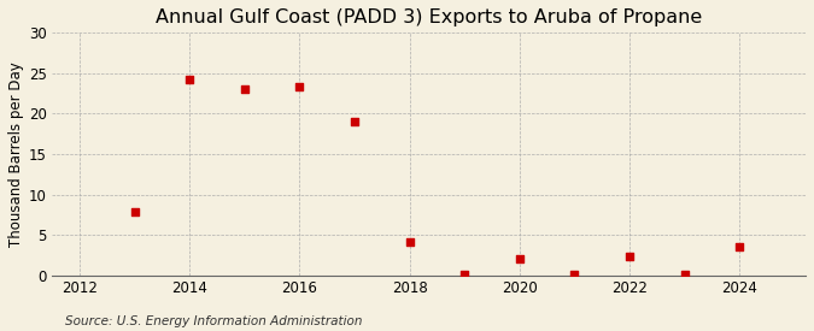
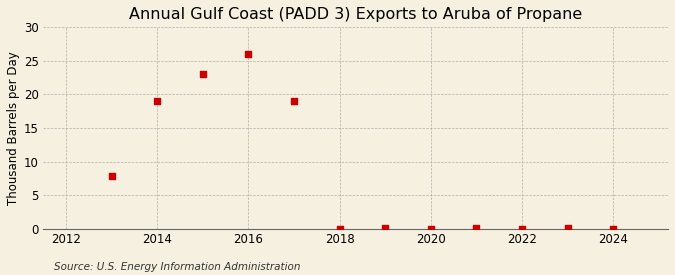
2014: 24.2 -> 19.0
2016: 23.4 -> 26.0
2018: 4.2 -> 0.1
2020: 2.0 -> 0.1
2022: 2.4 -> 0.1
2024: 3.6 -> 0.1
